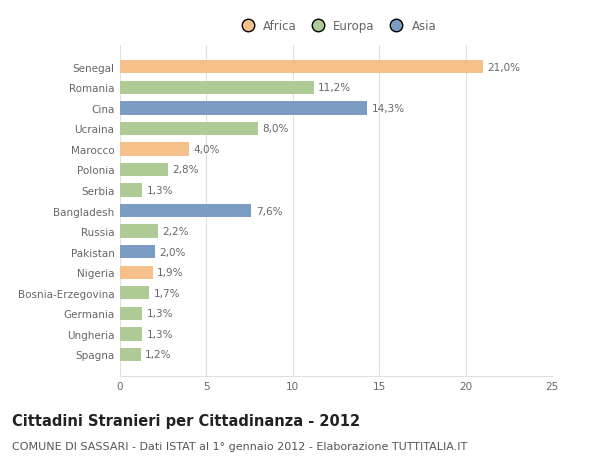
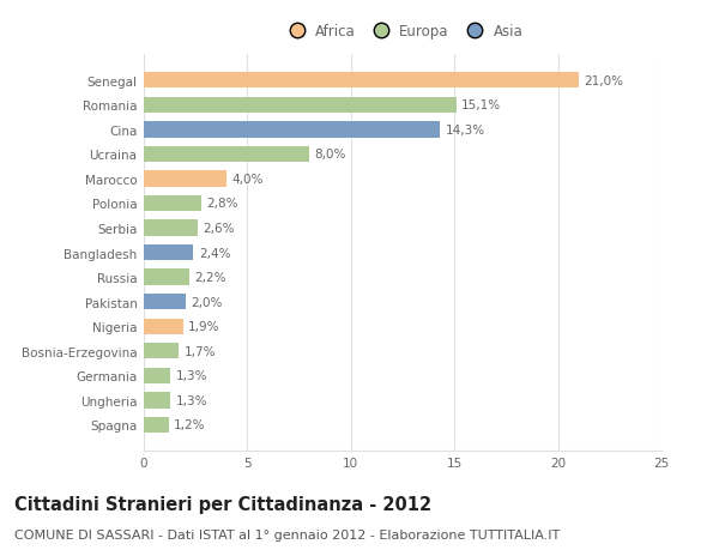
Romania: 11,2% -> 15,1%
Serbia: 1,3% -> 2,6%
Bangladesh: 7,6% -> 2,4%
